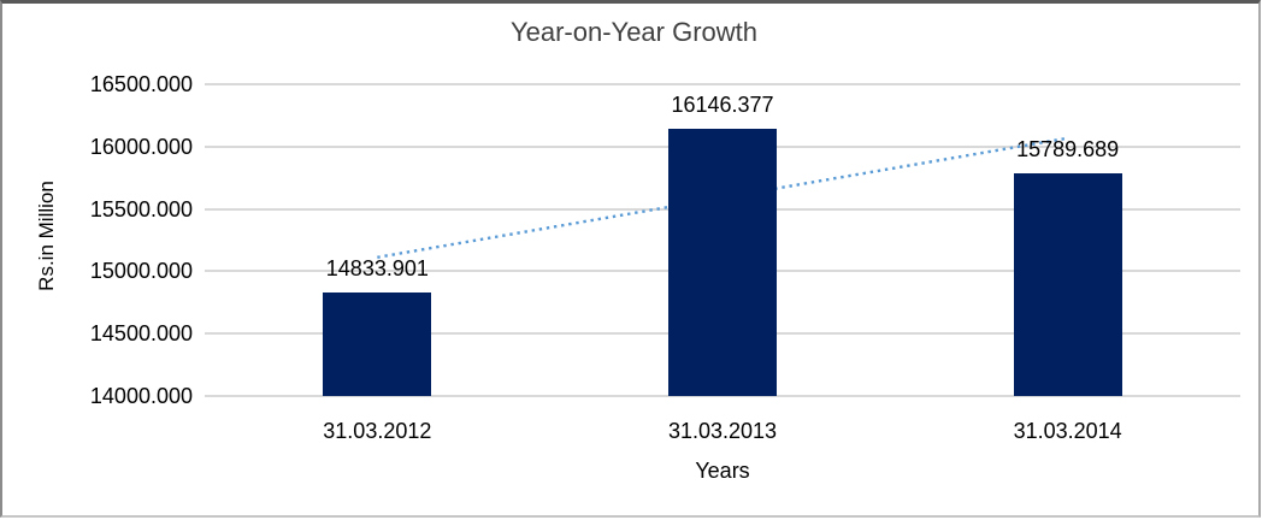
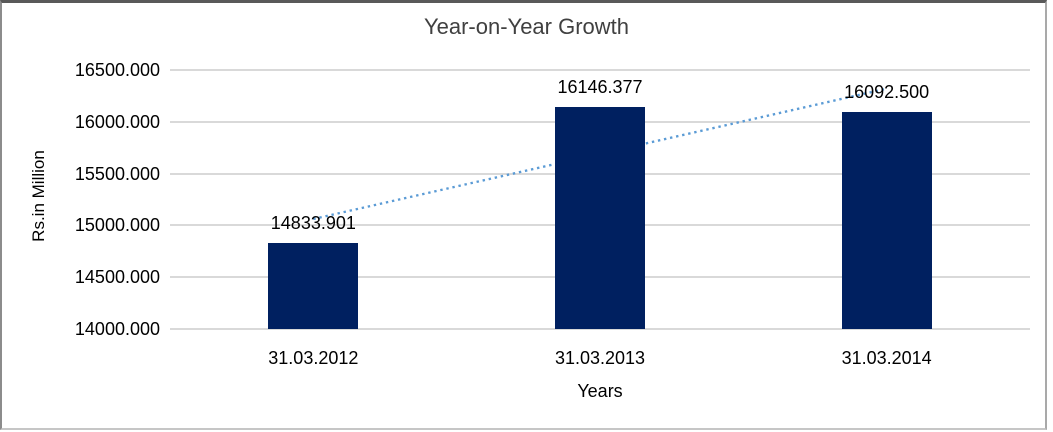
31.03.2014: 15789.689 -> 16092.500
